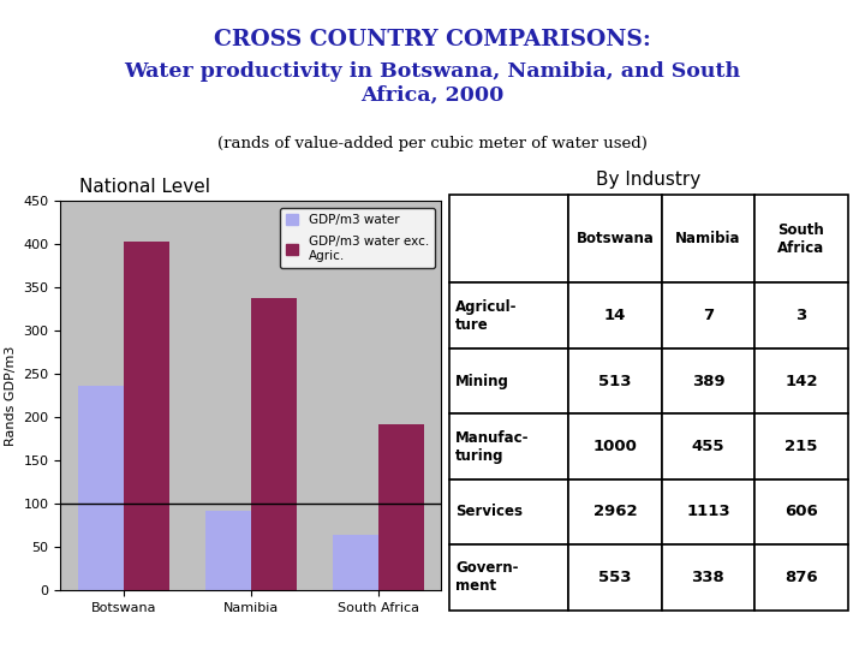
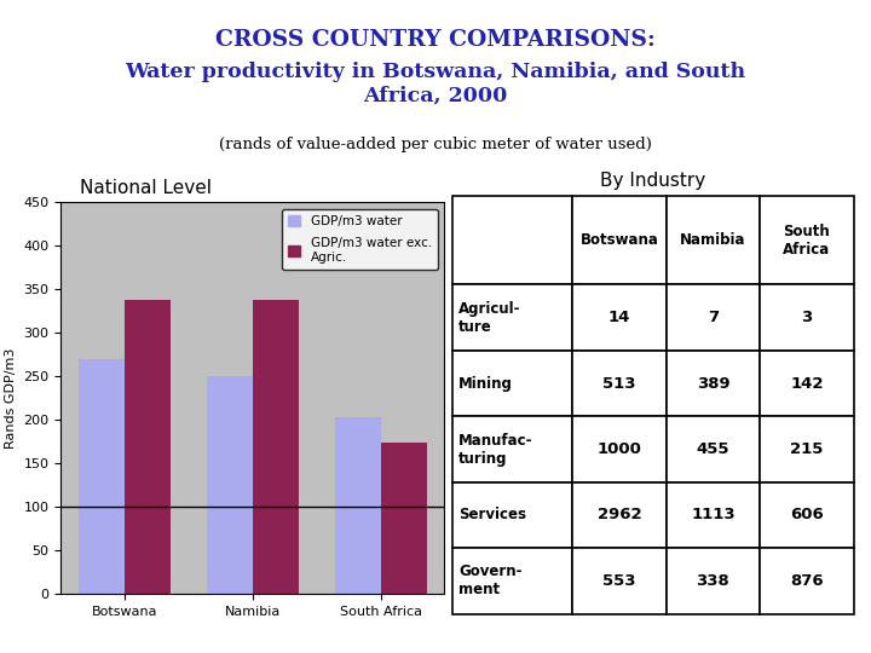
GDP/m3 water/Botswana: 237 -> 270
GDP/m3 water exc. Agric./Botswana: 403 -> 338
GDP/m3 water/Namibia: 92 -> 250
GDP/m3 water/South Africa: 65 -> 204
GDP/m3 water exc. Agric./South Africa: 192 -> 174
